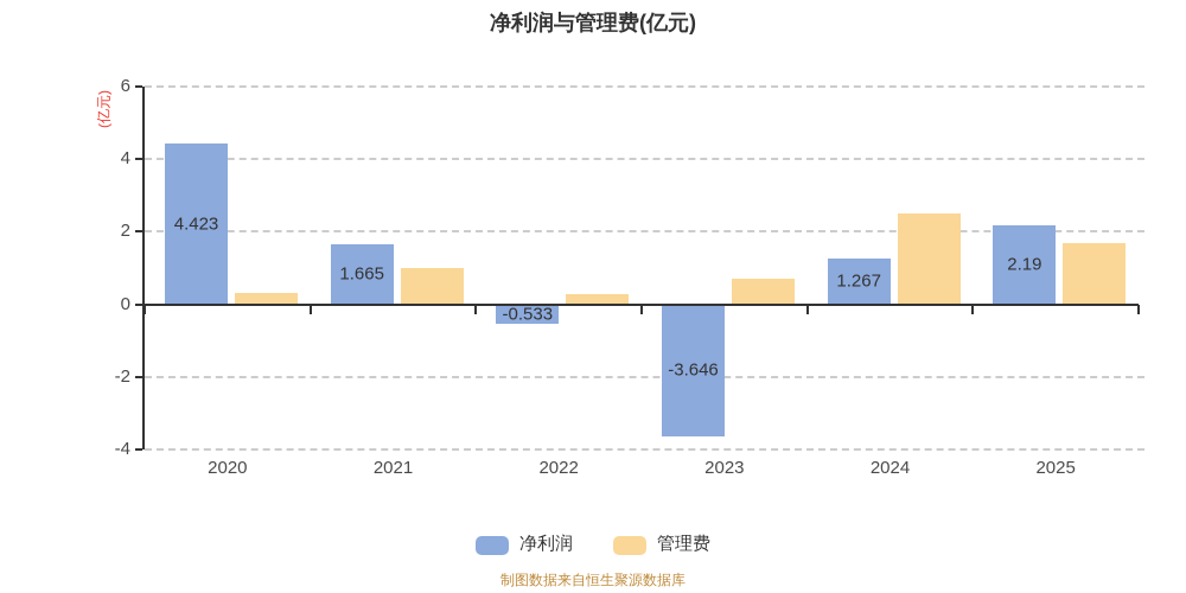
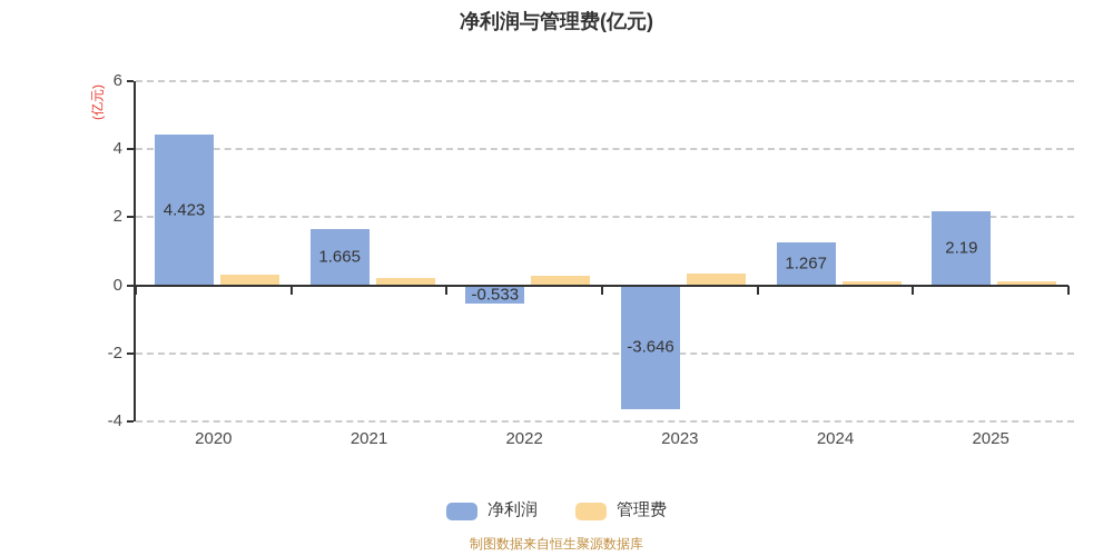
管理费/2021: 1.0 -> 0.2
管理费/2023: 0.7 -> 0.4
管理费/2024: 2.5 -> 0.1
管理费/2025: 1.7 -> 0.1
